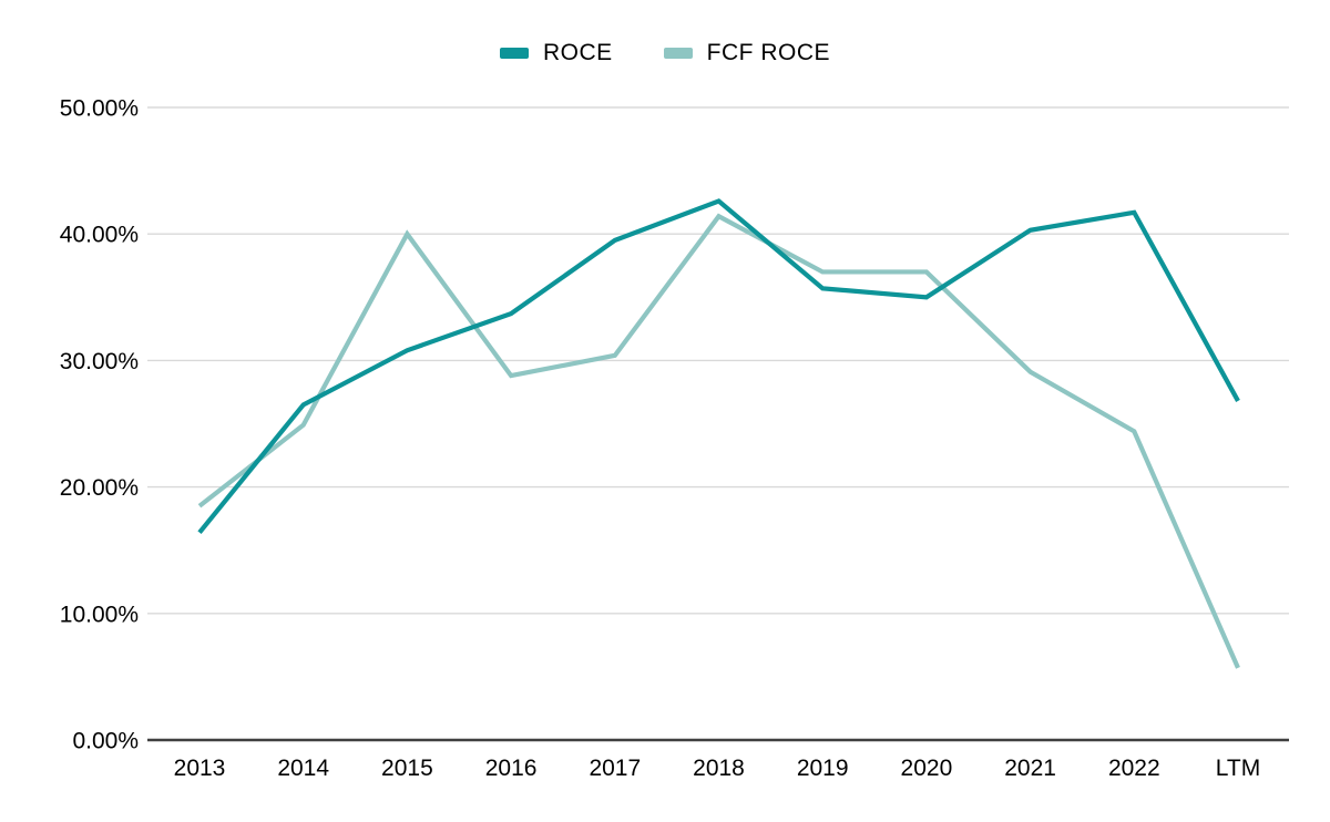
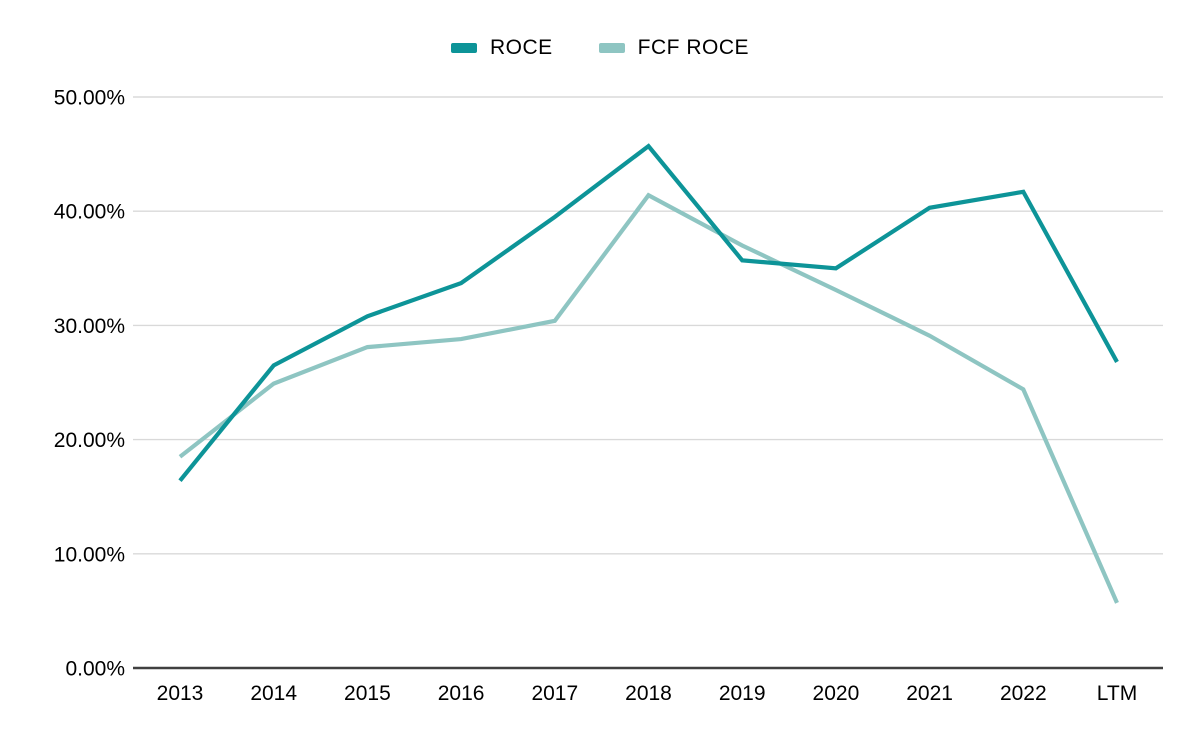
FCF ROCE/2015: 40.0% -> 28.1%
ROCE/2018: 42.6% -> 45.7%
FCF ROCE/2020: 37.0% -> 33.1%
